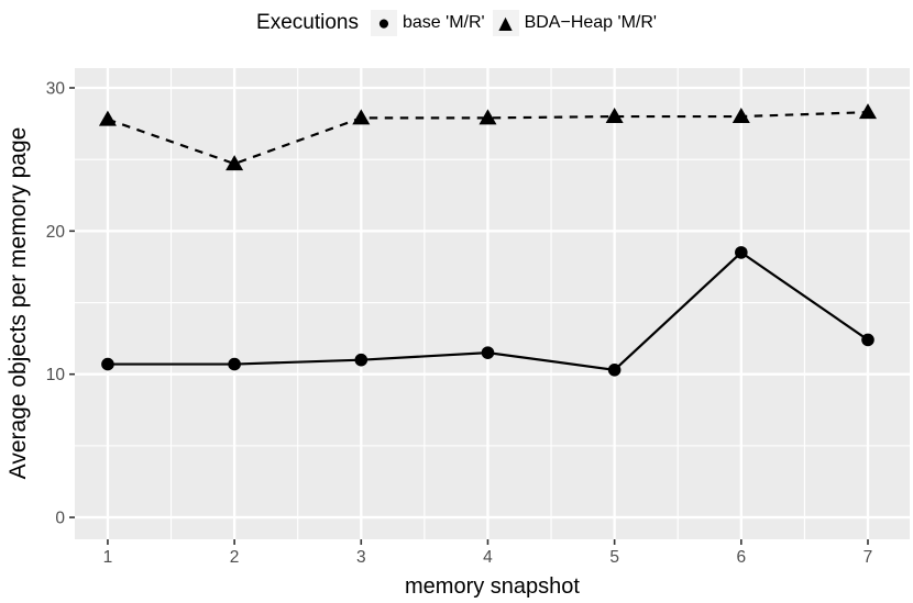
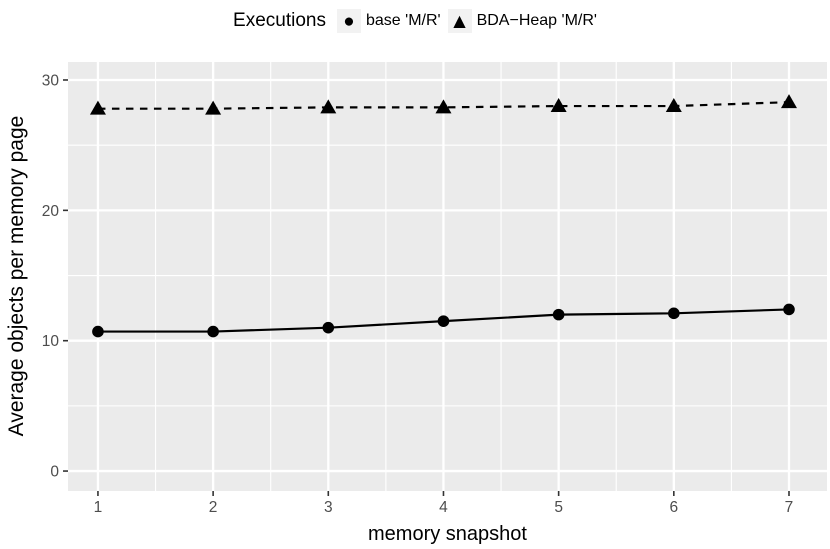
BDA−Heap 'M/R'/2: 24.7 -> 27.8
base 'M/R'/5: 10.3 -> 12.0
base 'M/R'/6: 18.5 -> 12.1
